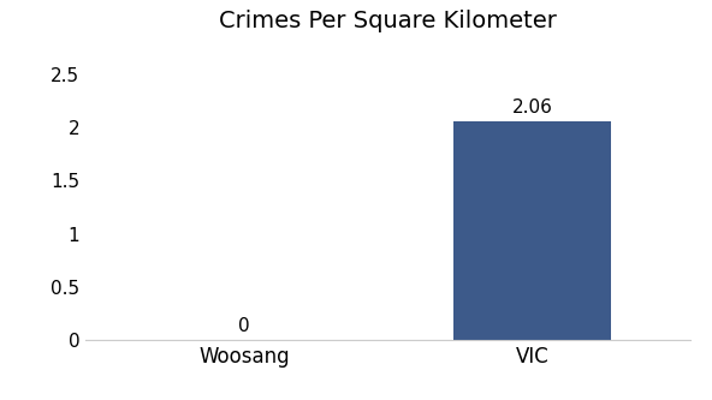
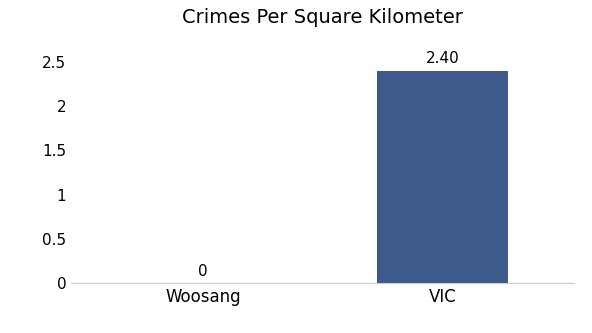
VIC: 2.06 -> 2.40
